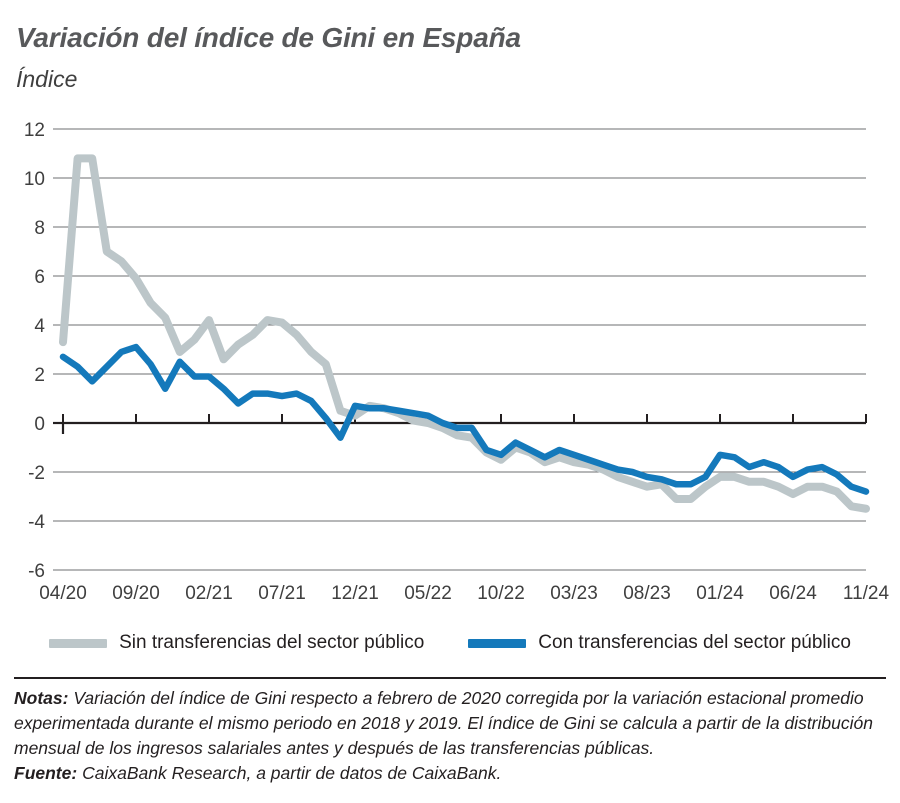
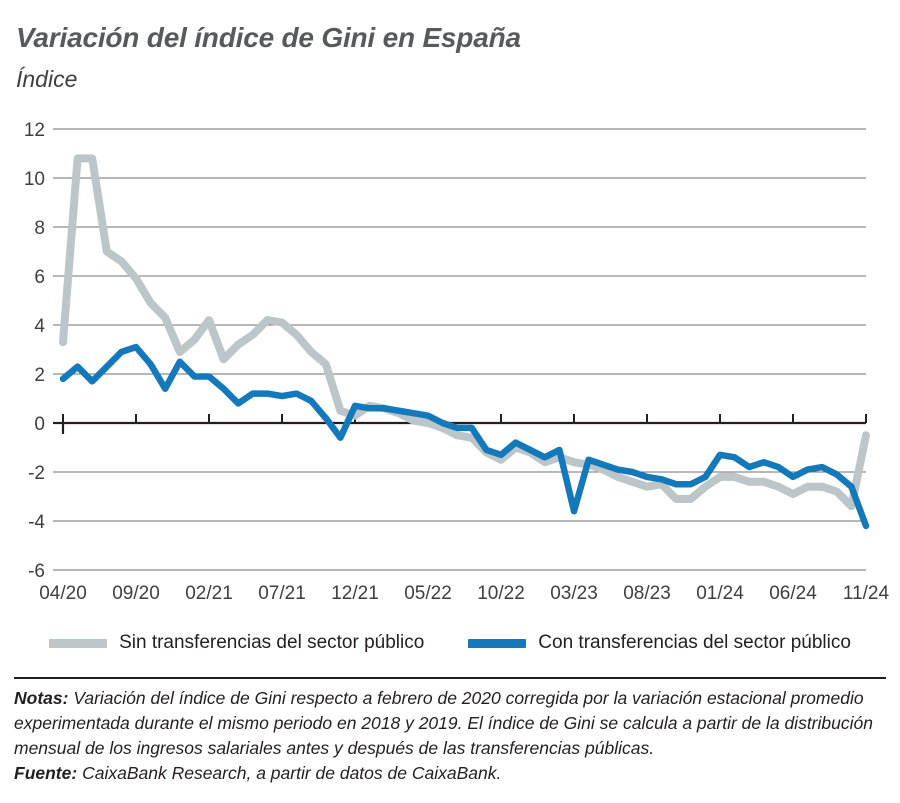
Con transferencias del sector público/04/20: 2.7 -> 1.8
Con transferencias del sector público/03/23: -1.3 -> -3.6
Sin transferencias del sector público/11/24: -3.5 -> -0.5
Con transferencias del sector público/11/24: -2.8 -> -4.2
